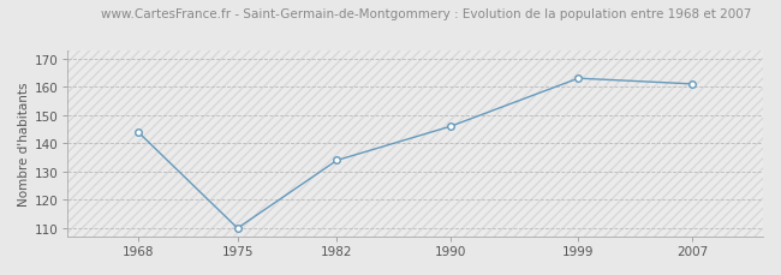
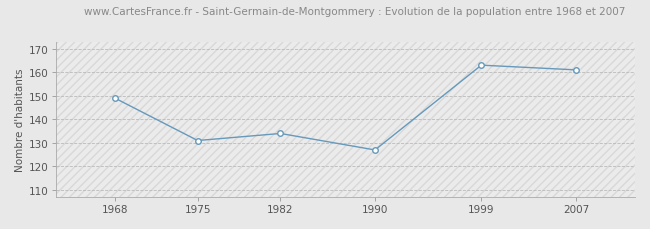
1968: 144 -> 149
1975: 110 -> 131
1990: 146 -> 127
